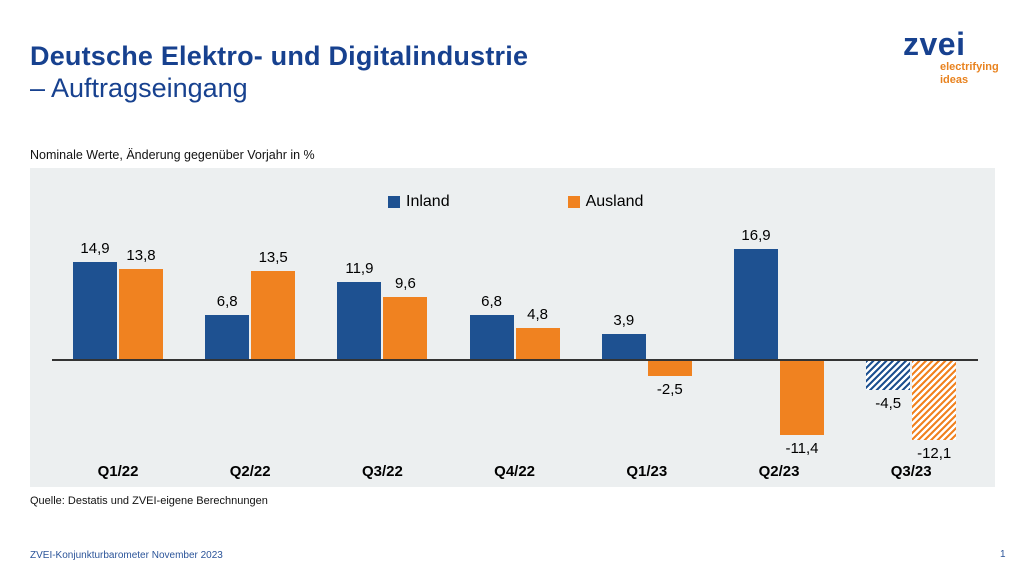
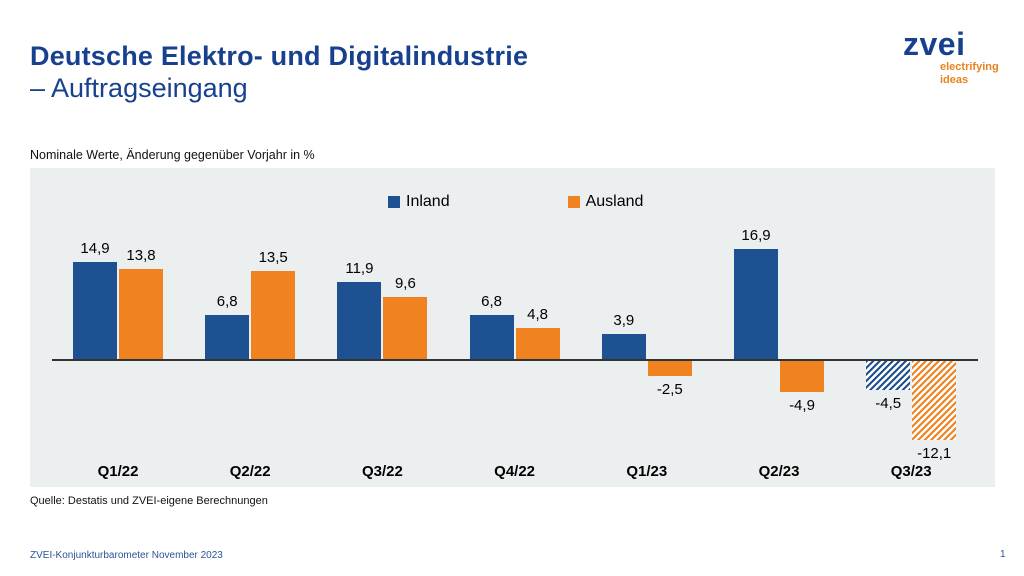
Ausland/Q2/23: -11,4 -> -4,9
